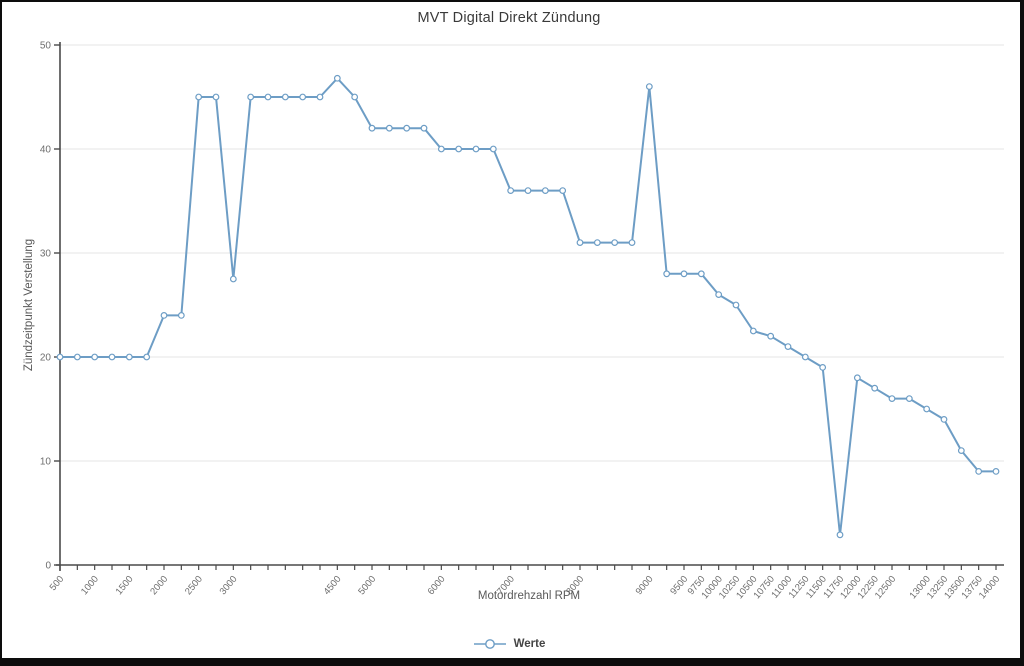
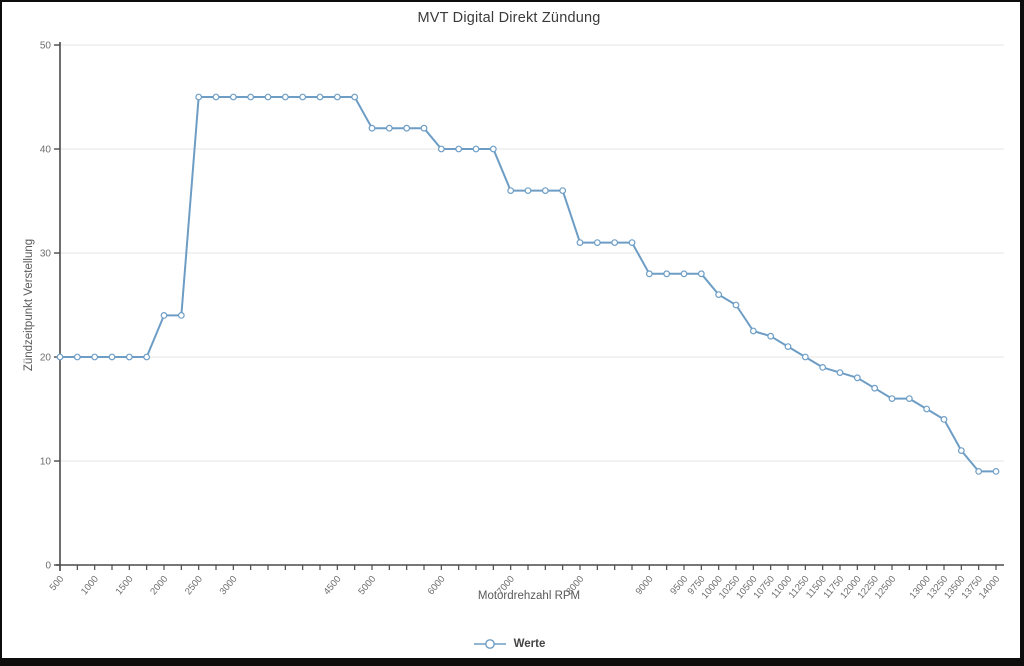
3000: 27.5 -> 45.0
4500: 46.8 -> 45.0
9000: 46.0 -> 28.0
11750: 2.9 -> 18.5
